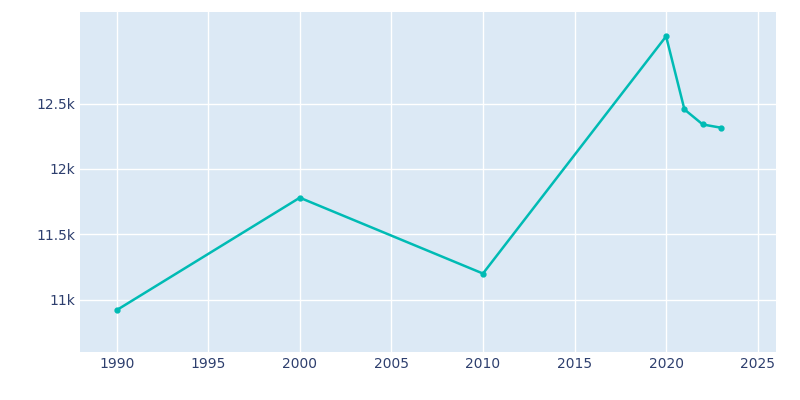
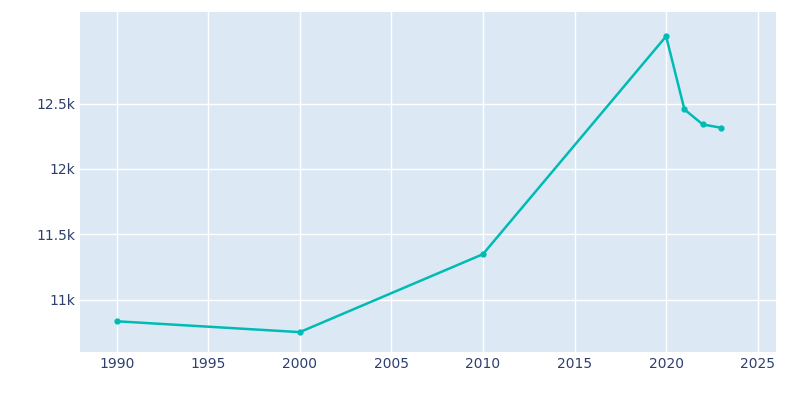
1990: 10.92k -> 10.84k
2000: 11.78k -> 10.75k
2010: 11.20k -> 11.35k
